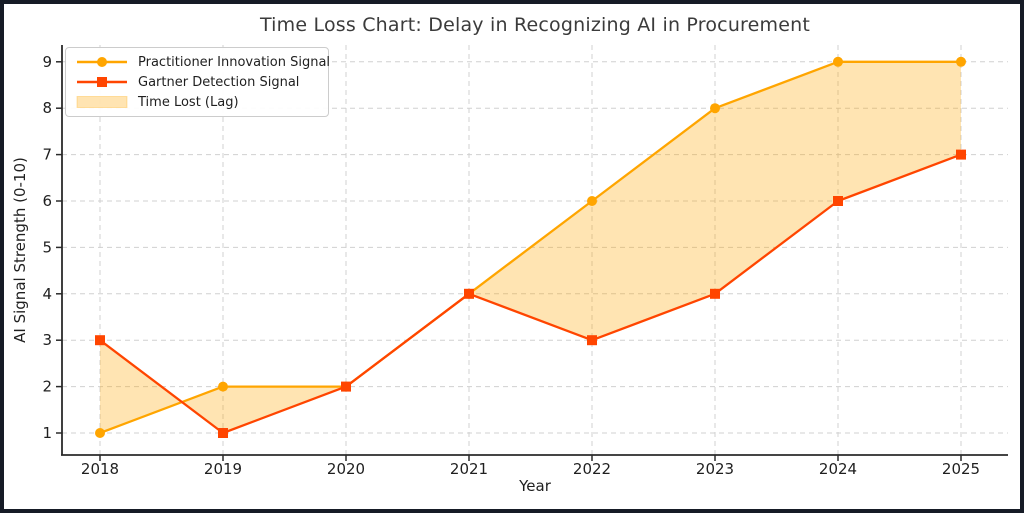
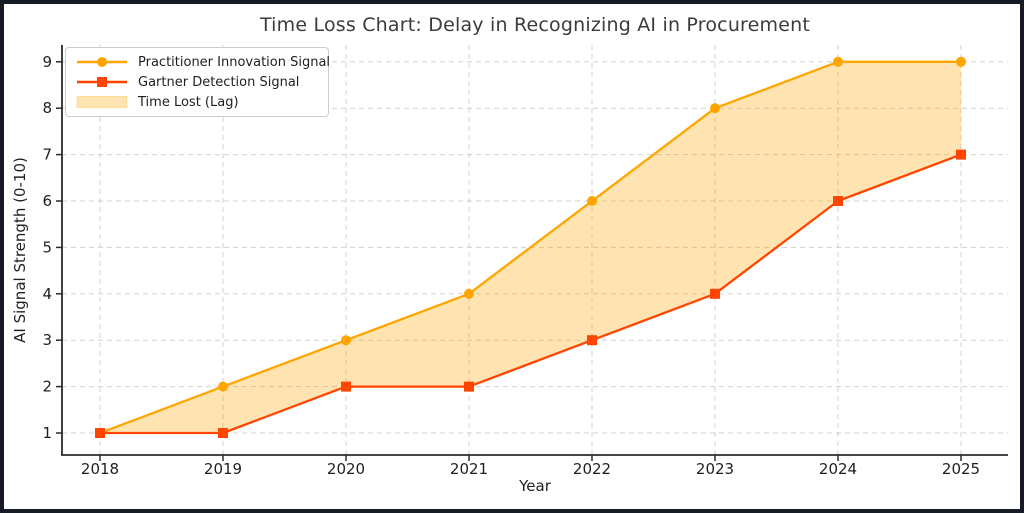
Gartner Detection Signal/2018: 3 -> 1
Practitioner Innovation Signal/2020: 2 -> 3
Gartner Detection Signal/2021: 4 -> 2
